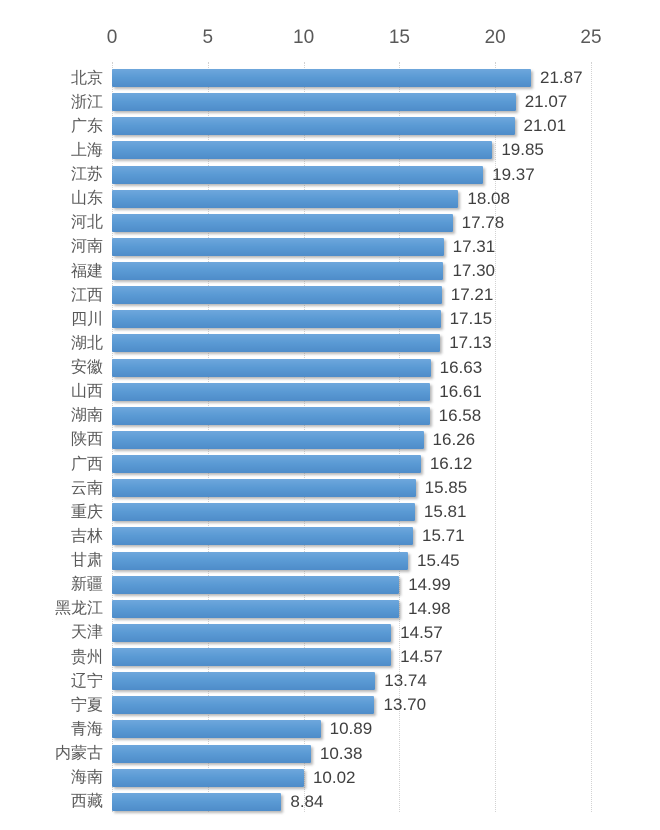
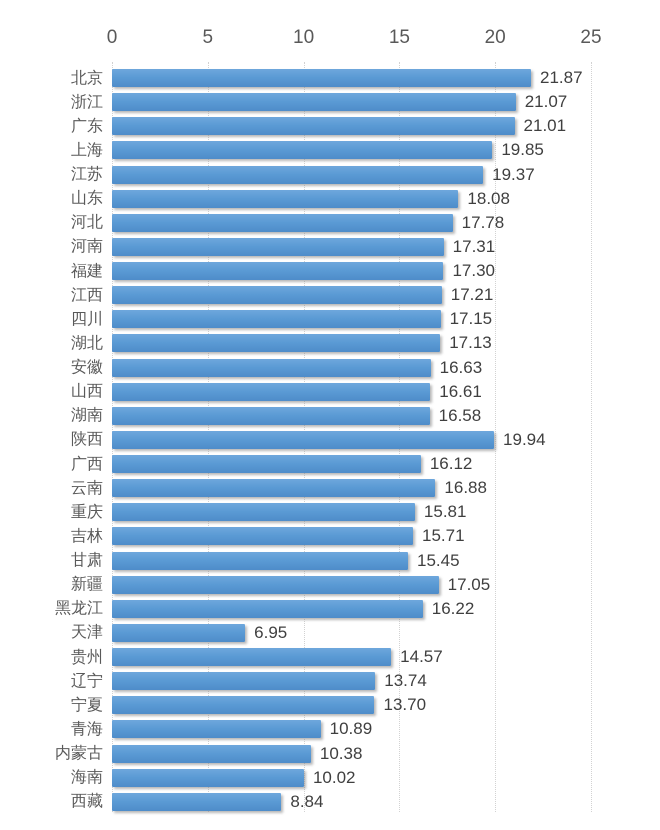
陕西: 16.26 -> 19.94
云南: 15.85 -> 16.88
新疆: 14.99 -> 17.05
黑龙江: 14.98 -> 16.22
天津: 14.57 -> 6.95
